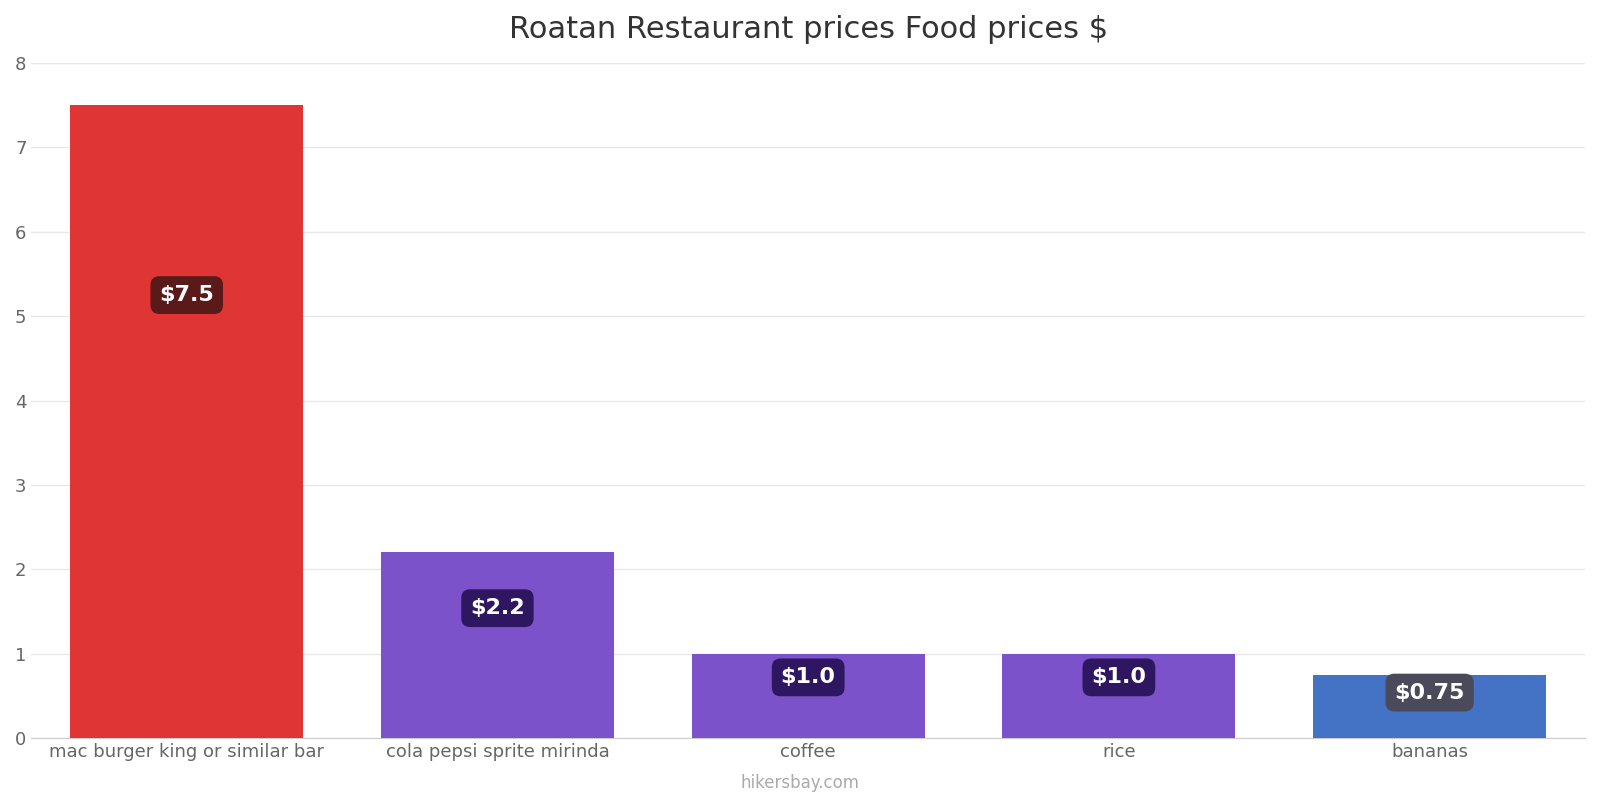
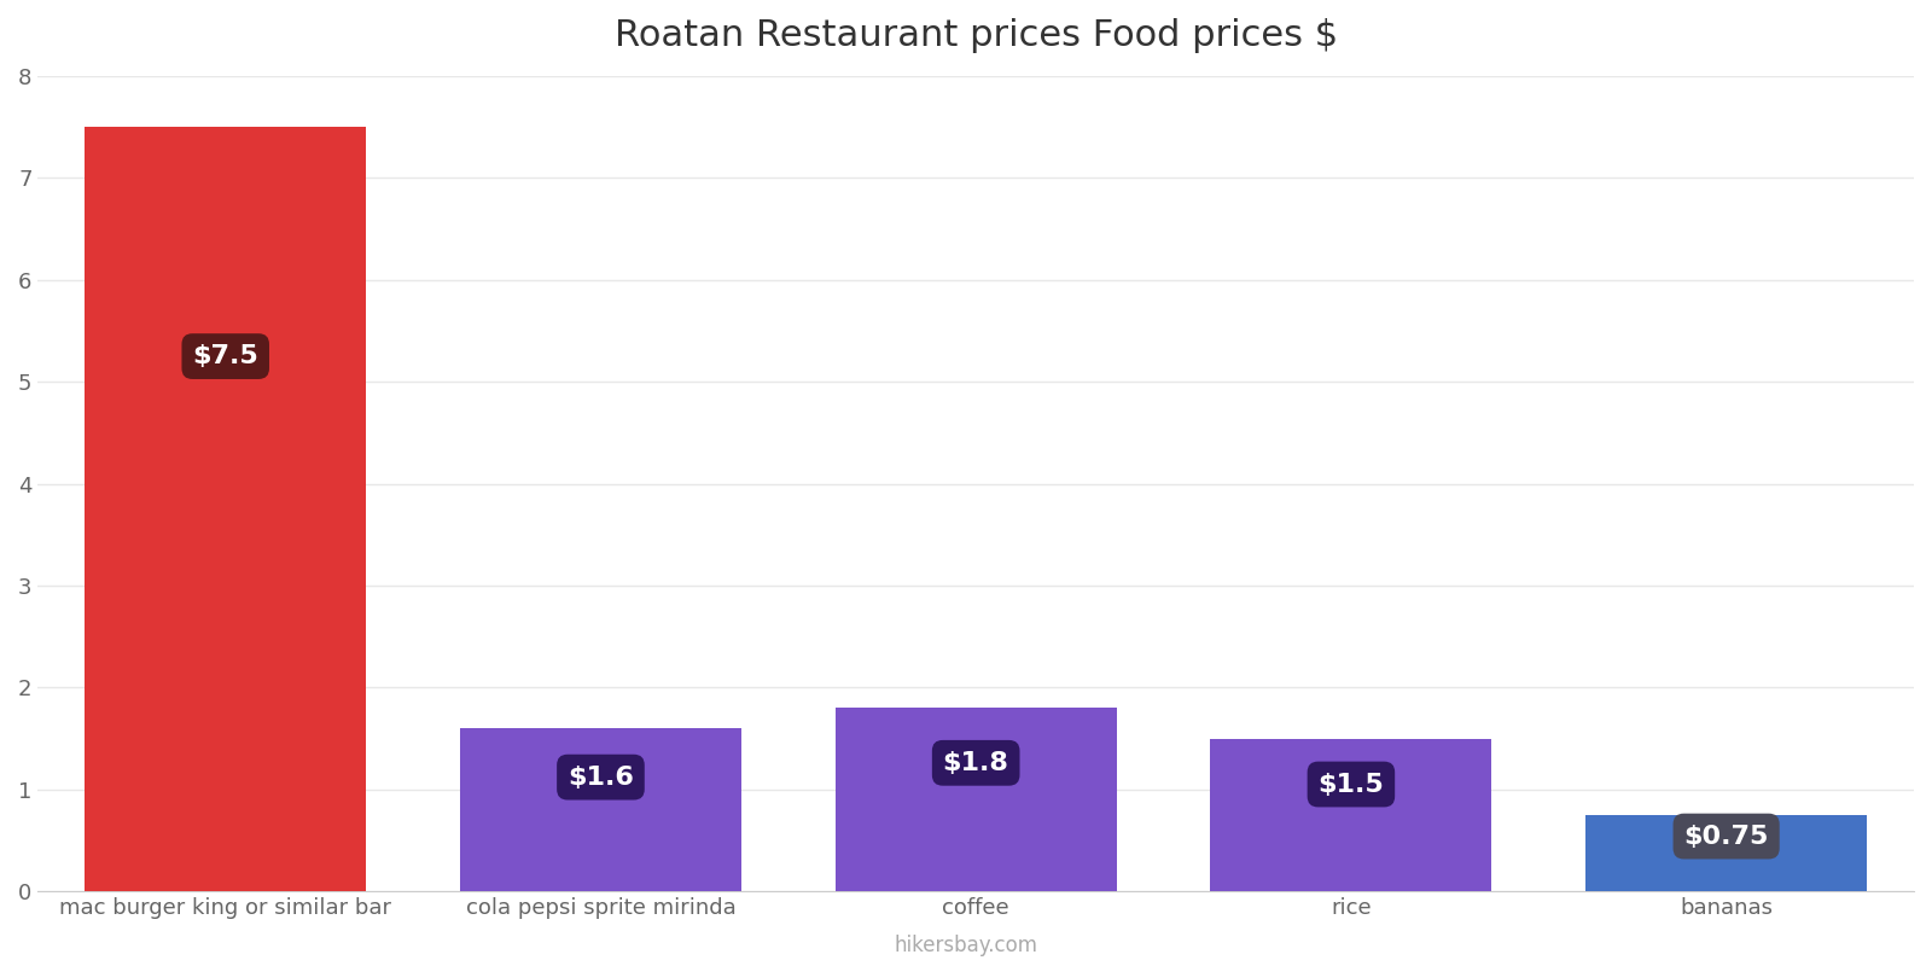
cola pepsi sprite mirinda: $2.2 -> $1.6
coffee: $1.0 -> $1.8
rice: $1.0 -> $1.5
